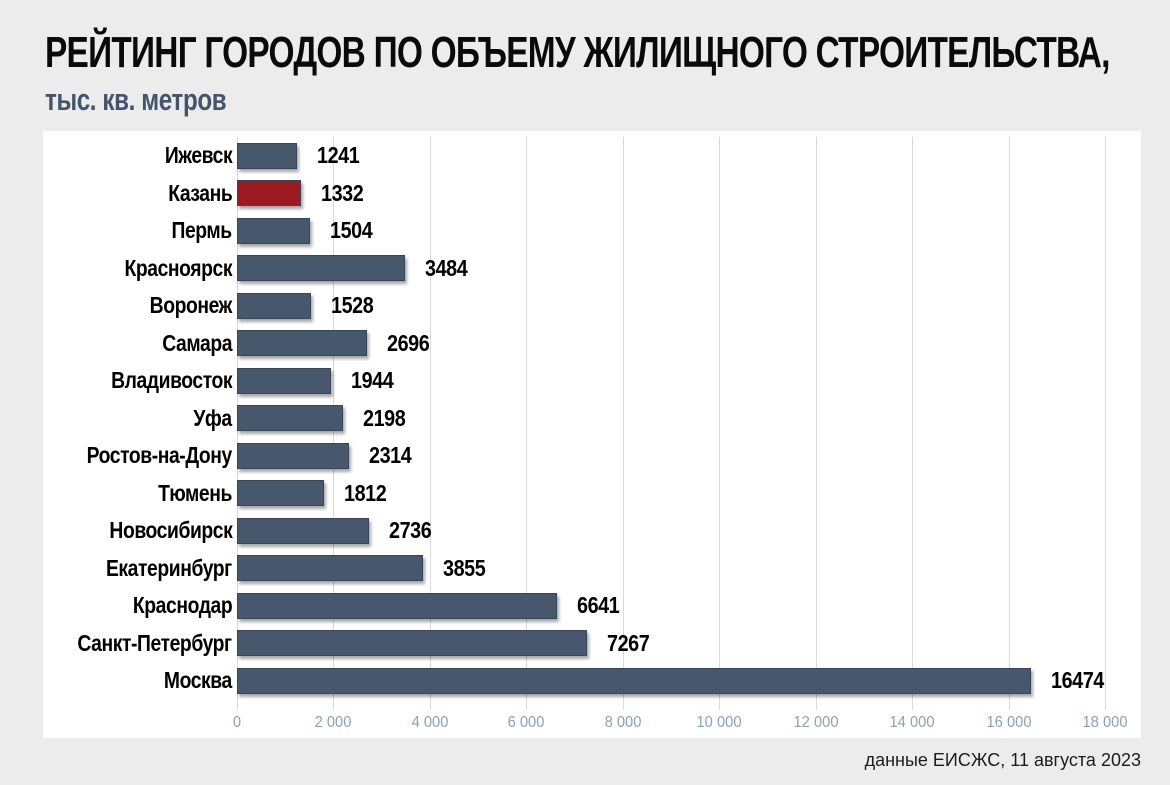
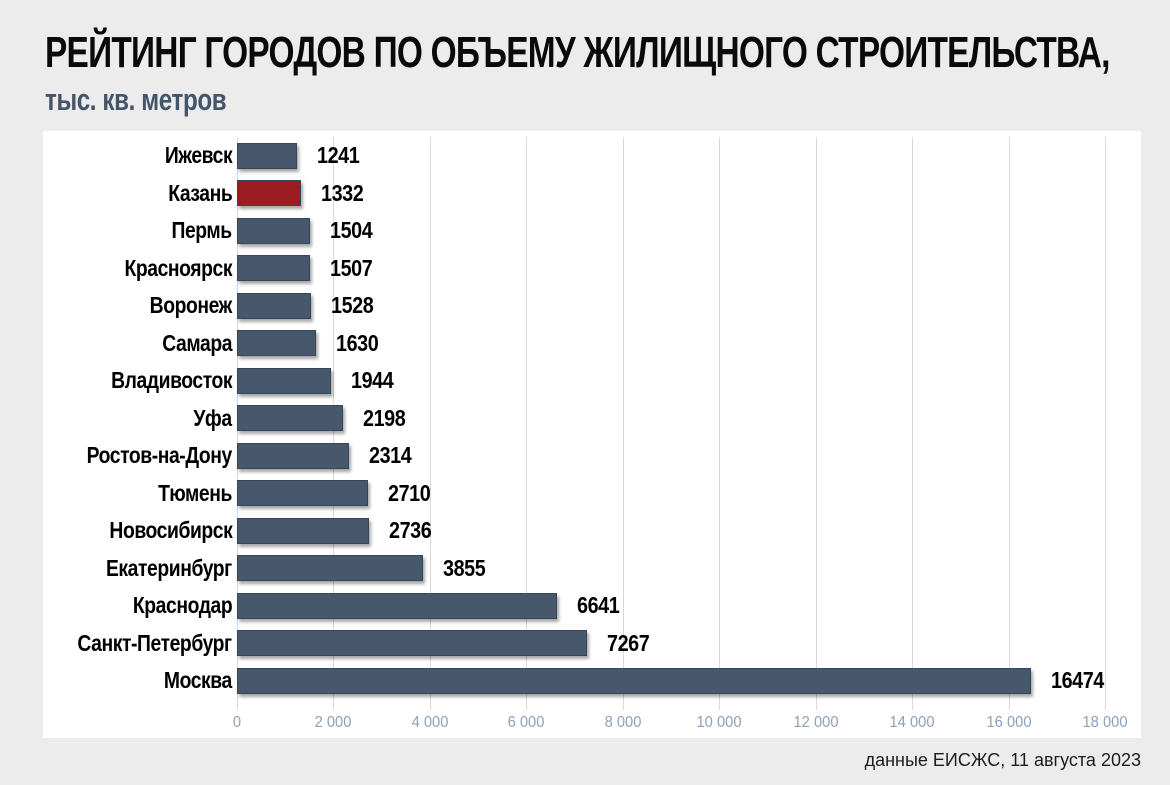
Красноярск: 3484 -> 1507
Самара: 2696 -> 1630
Тюмень: 1812 -> 2710
